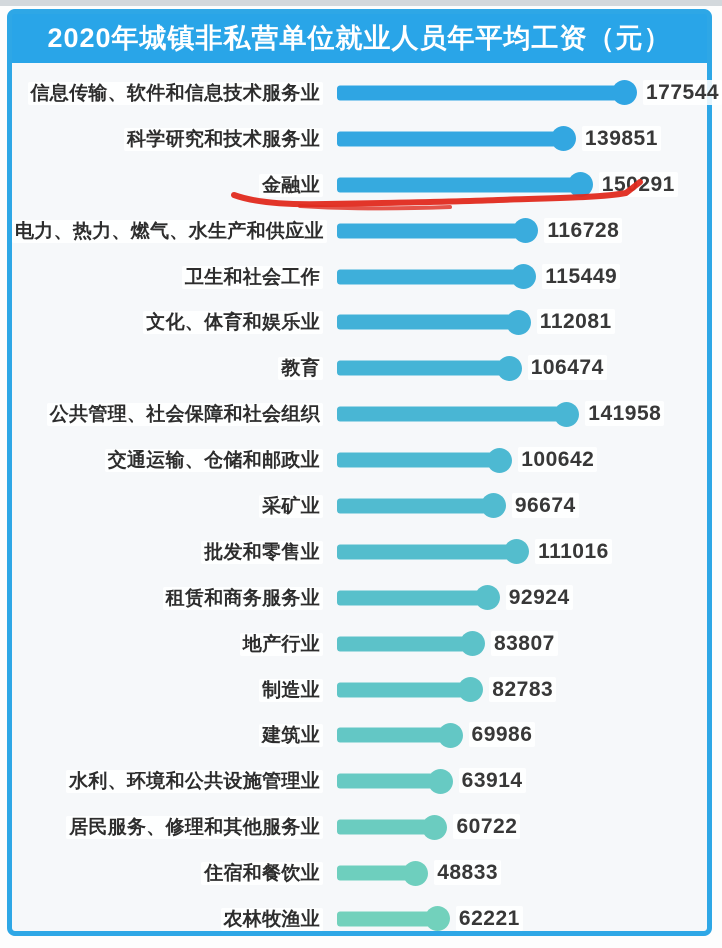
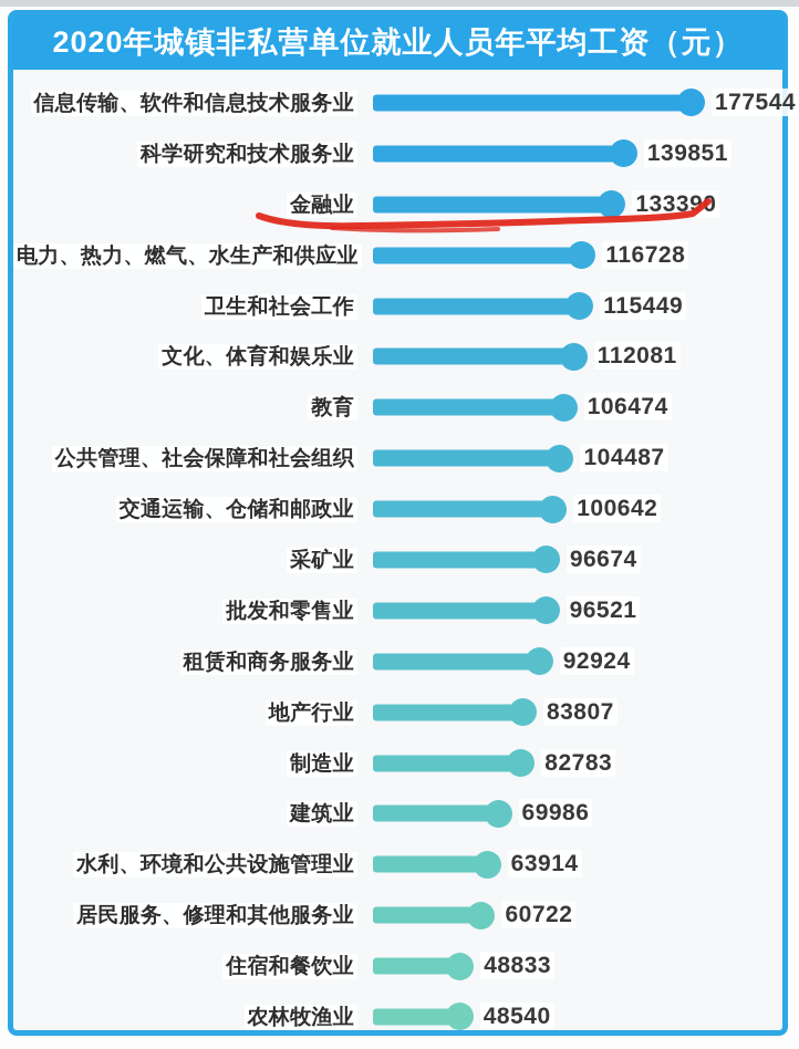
金融业: 150291 -> 133390
公共管理、社会保障和社会组织: 141958 -> 104487
批发和零售业: 111016 -> 96521
农林牧渔业: 62221 -> 48540
